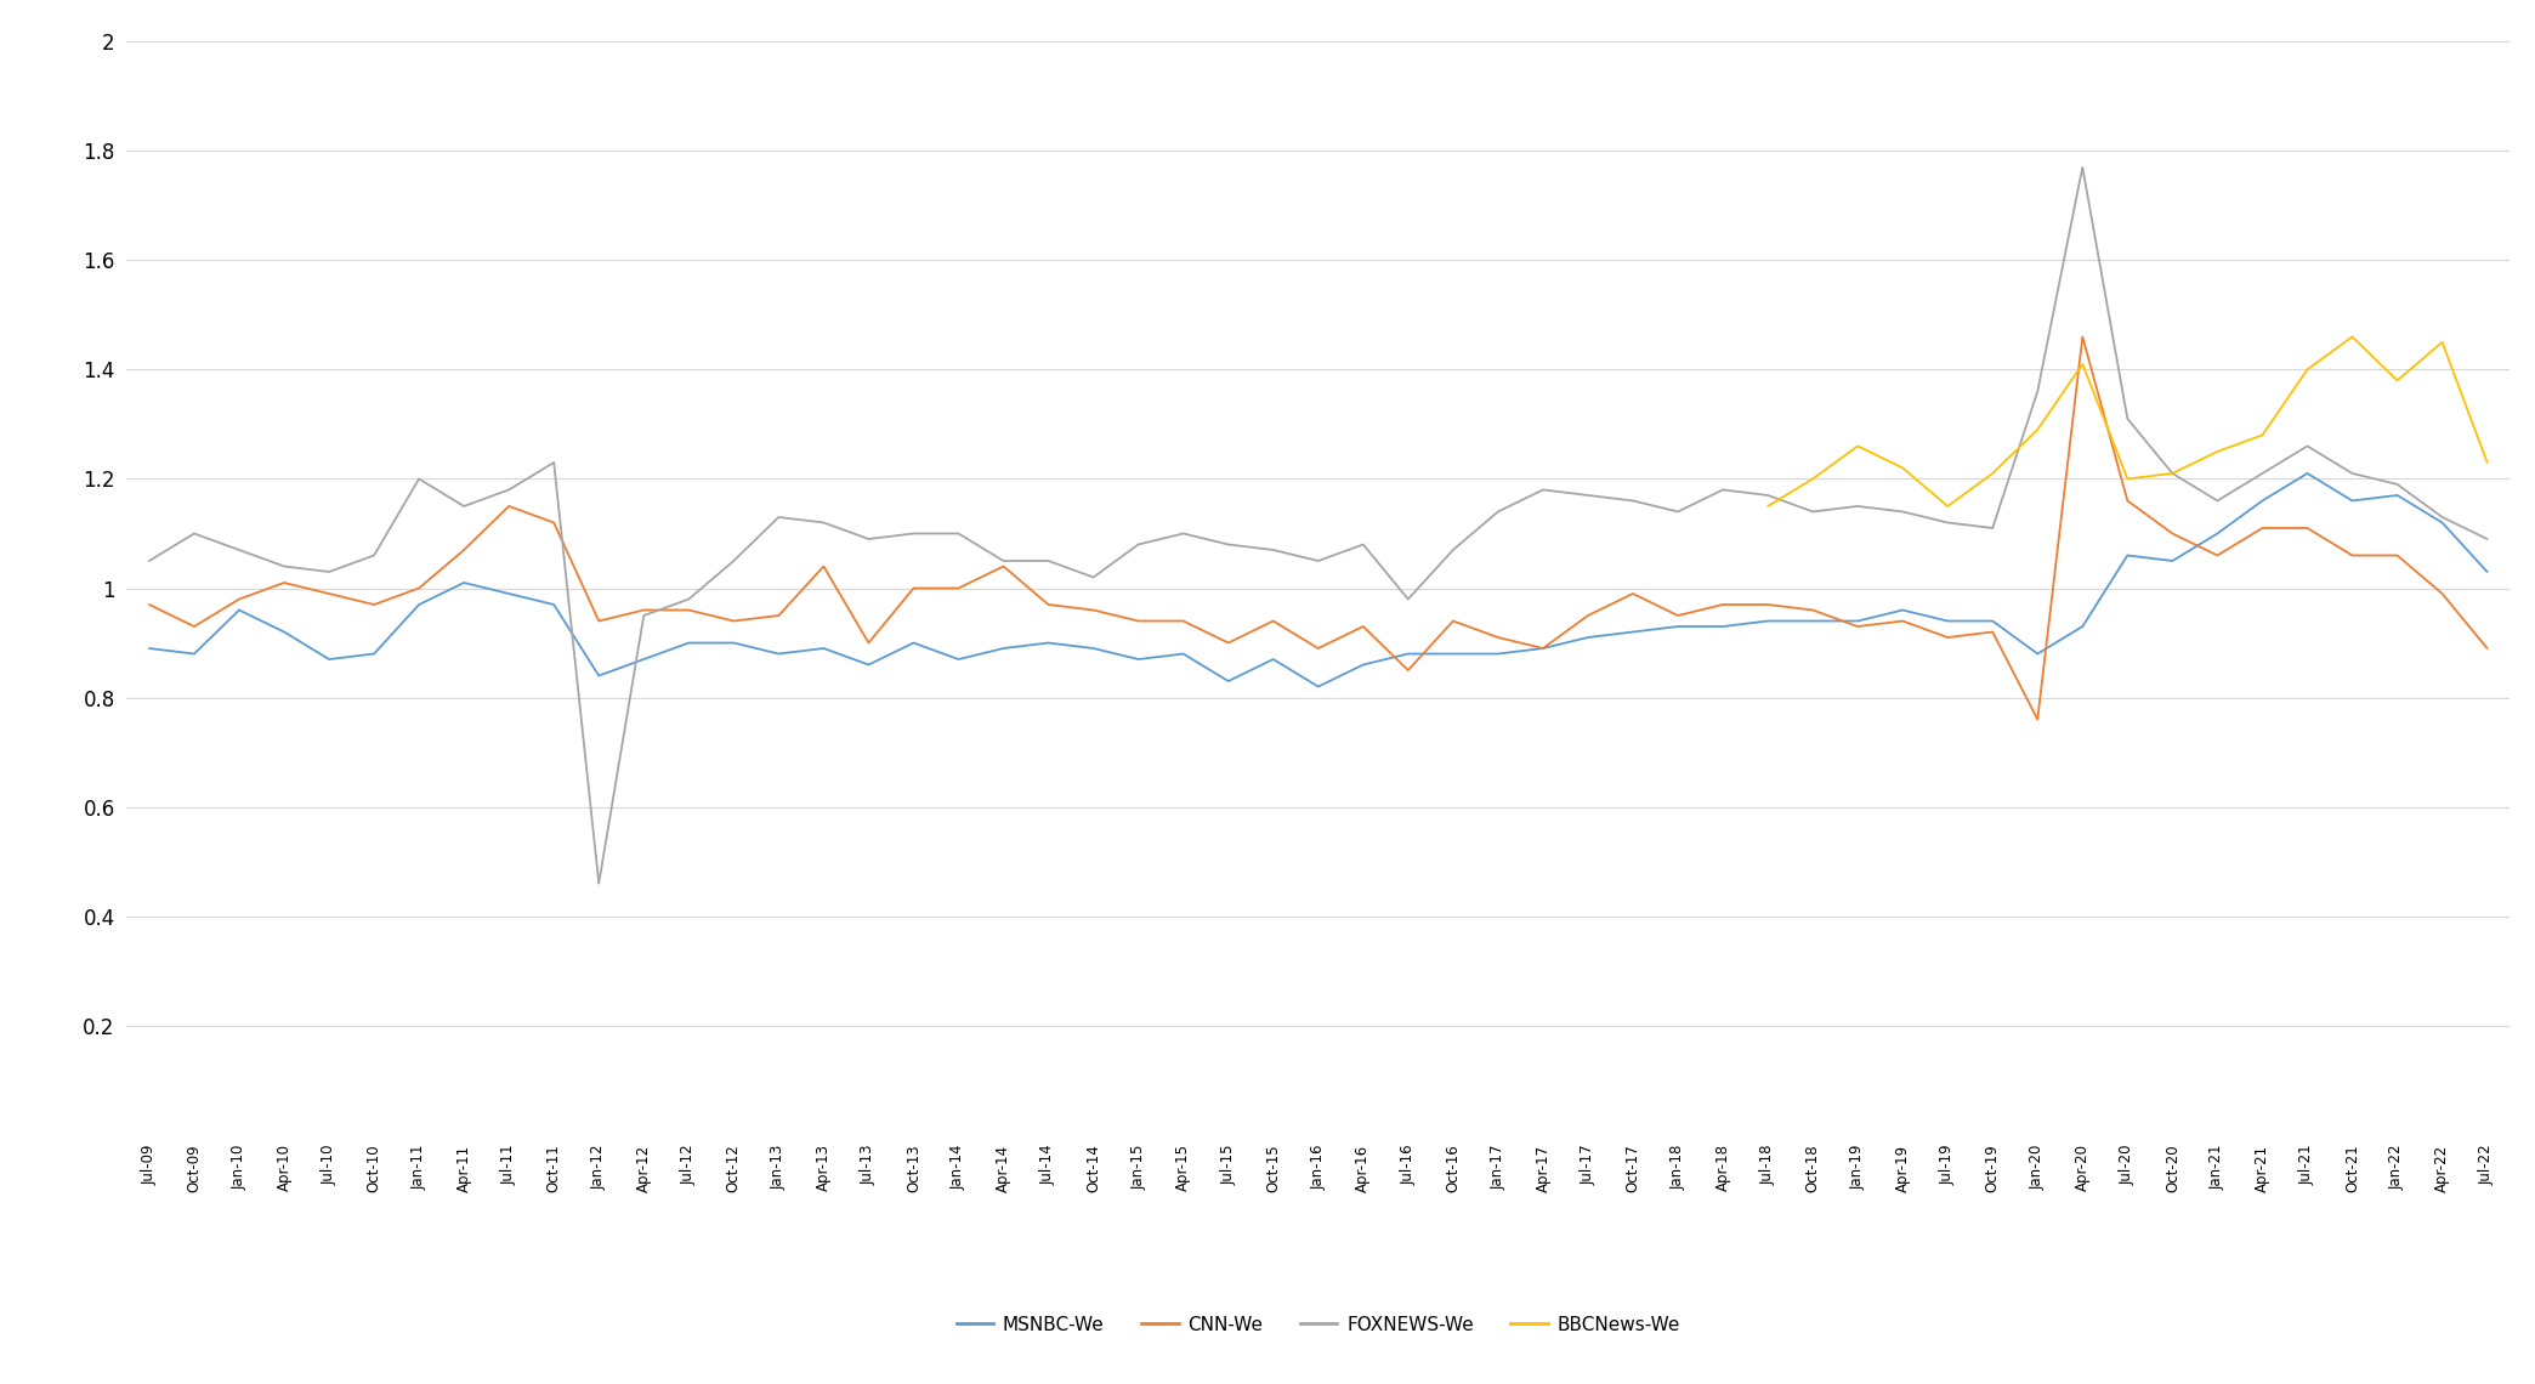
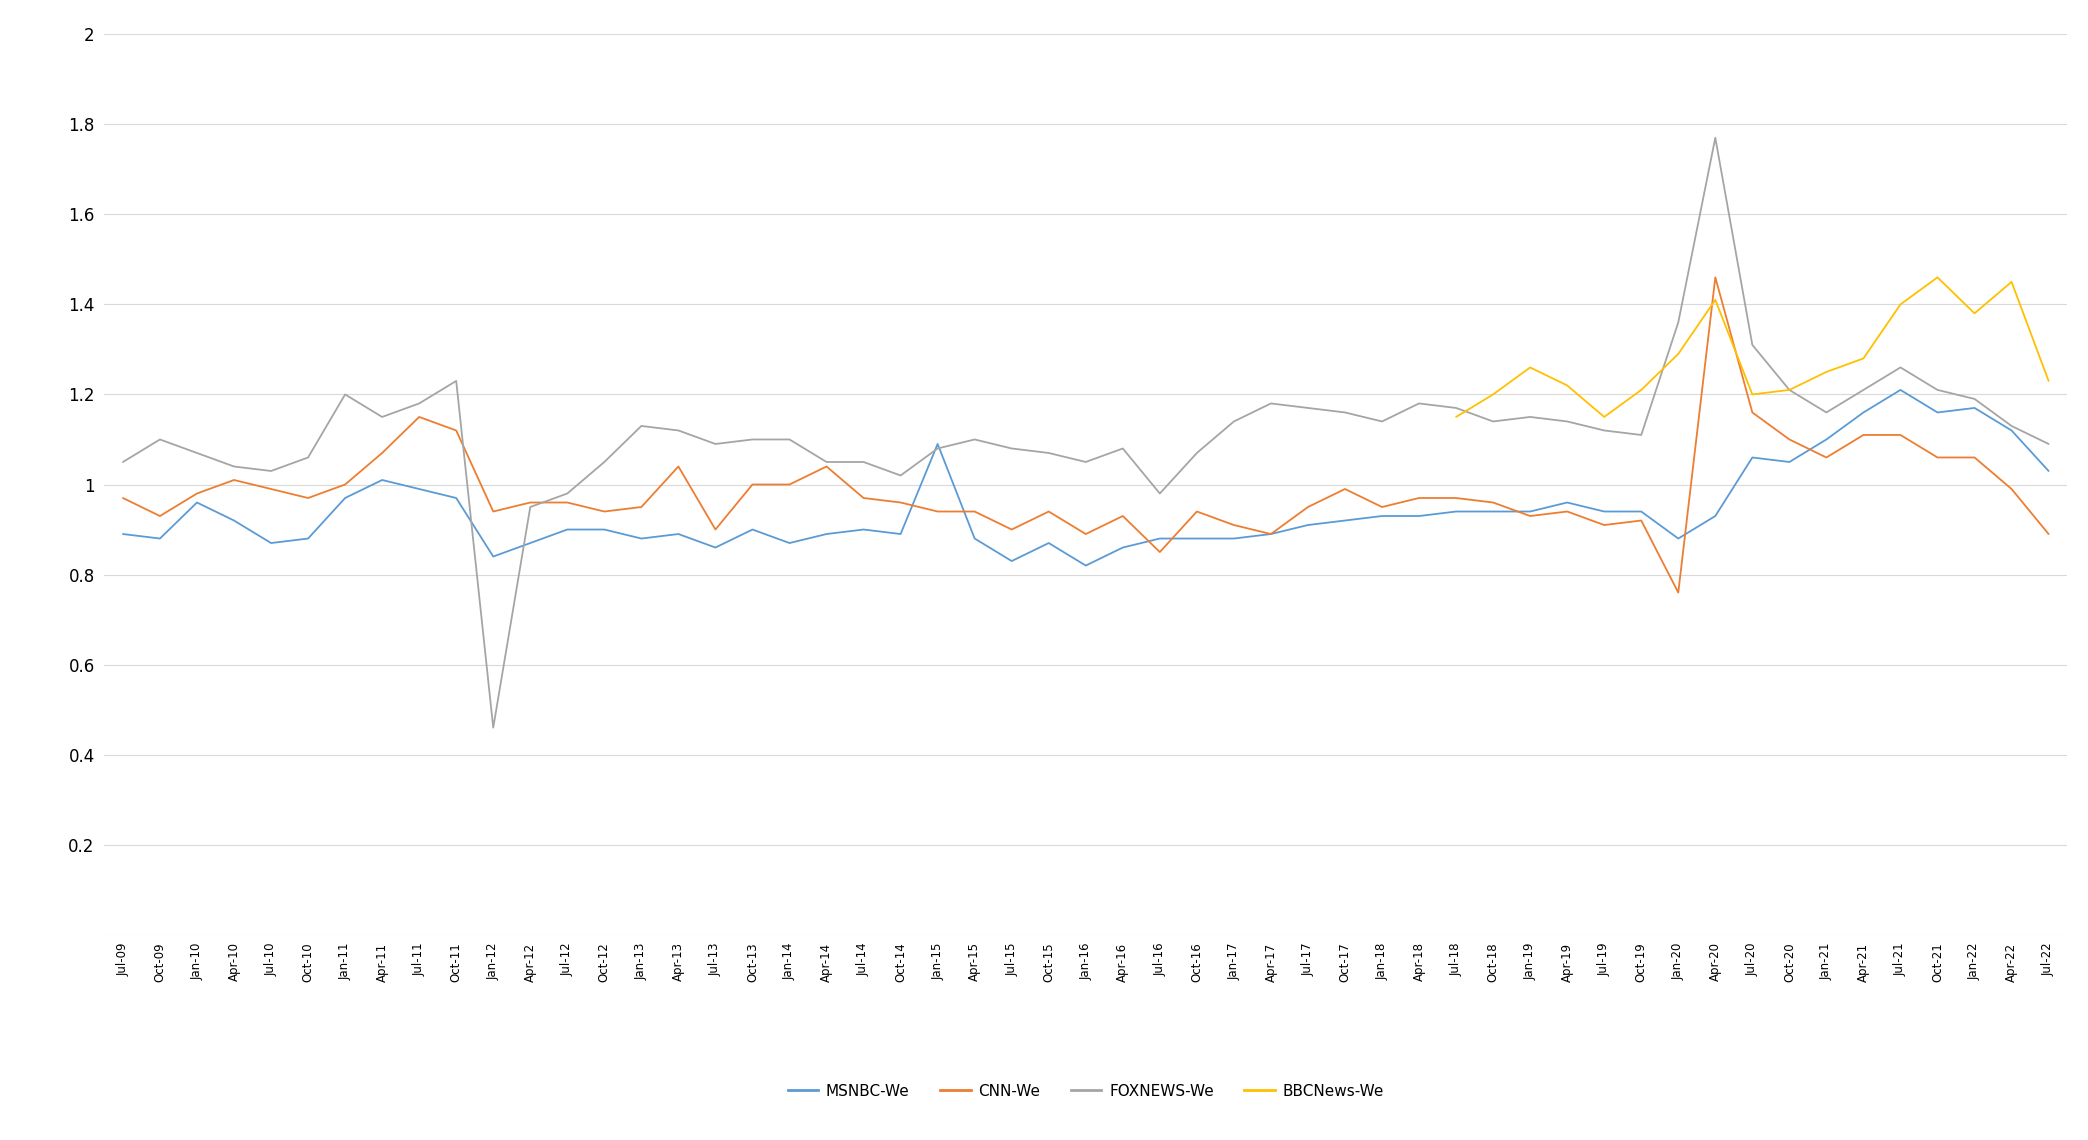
MSNBC-We/Jan-15: 0.87 -> 1.09
